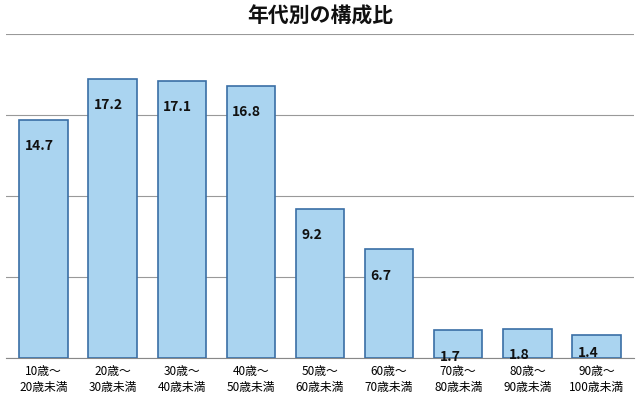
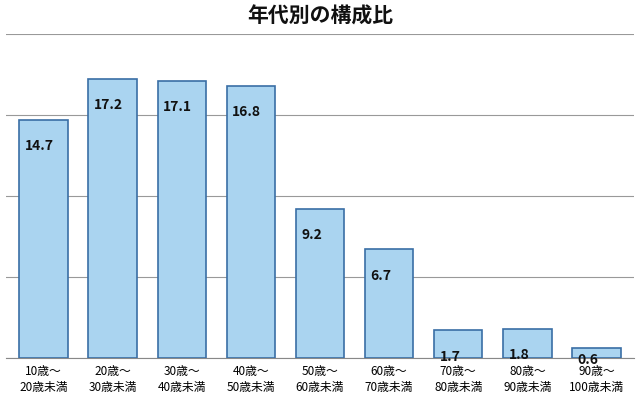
90歳～ 100歳未満: 1.4 -> 0.6
